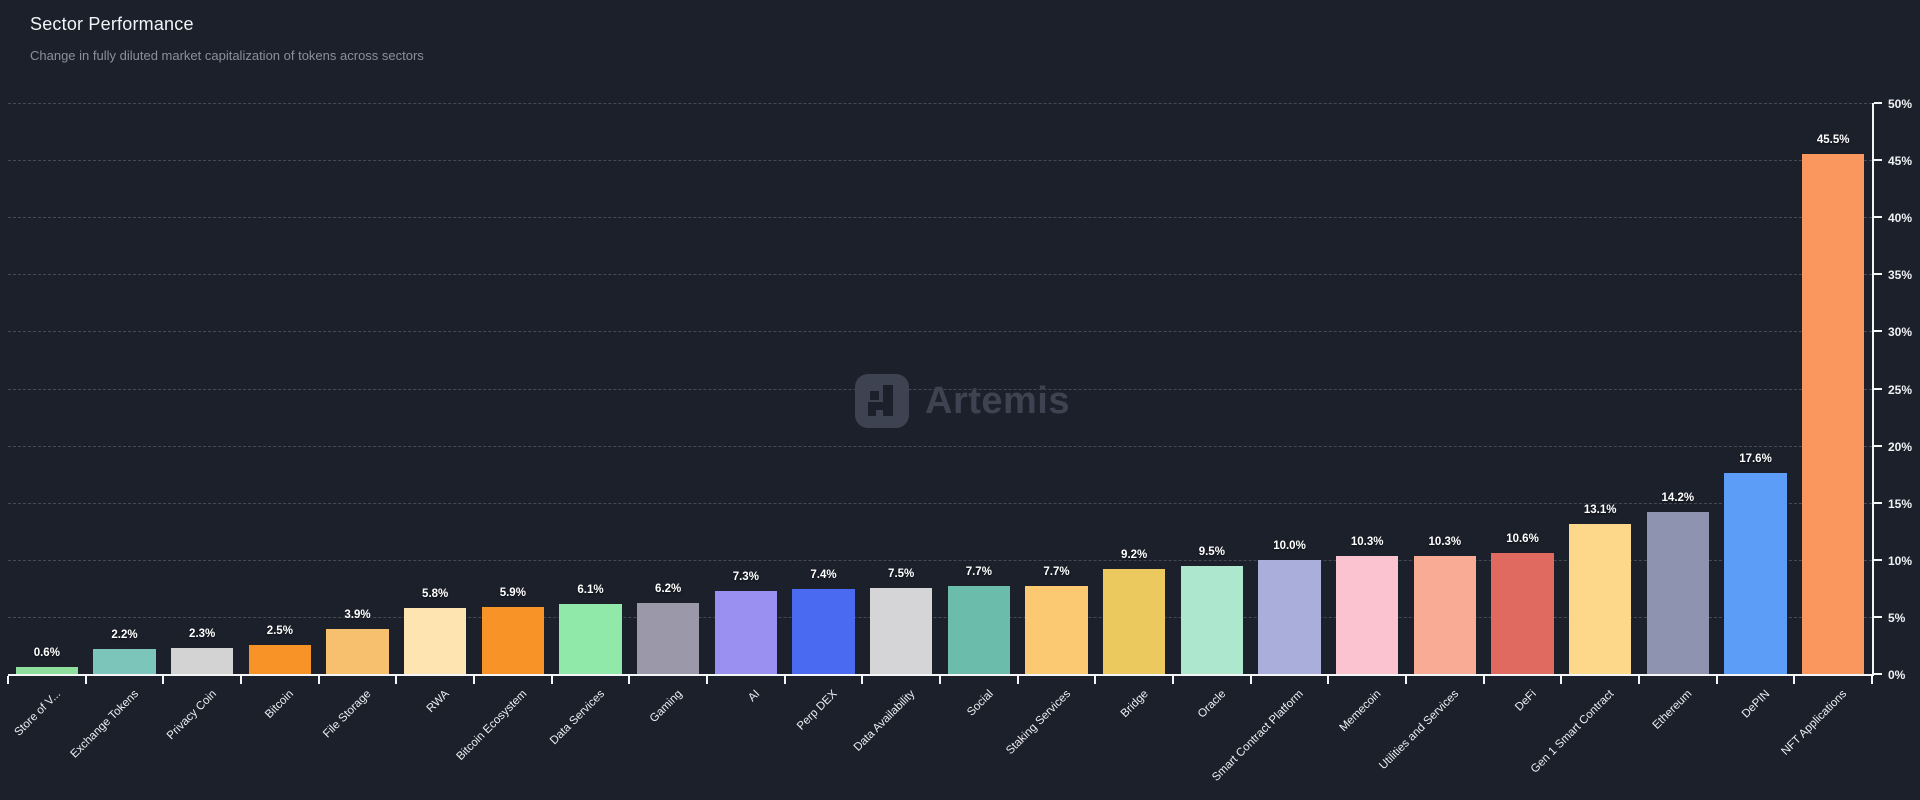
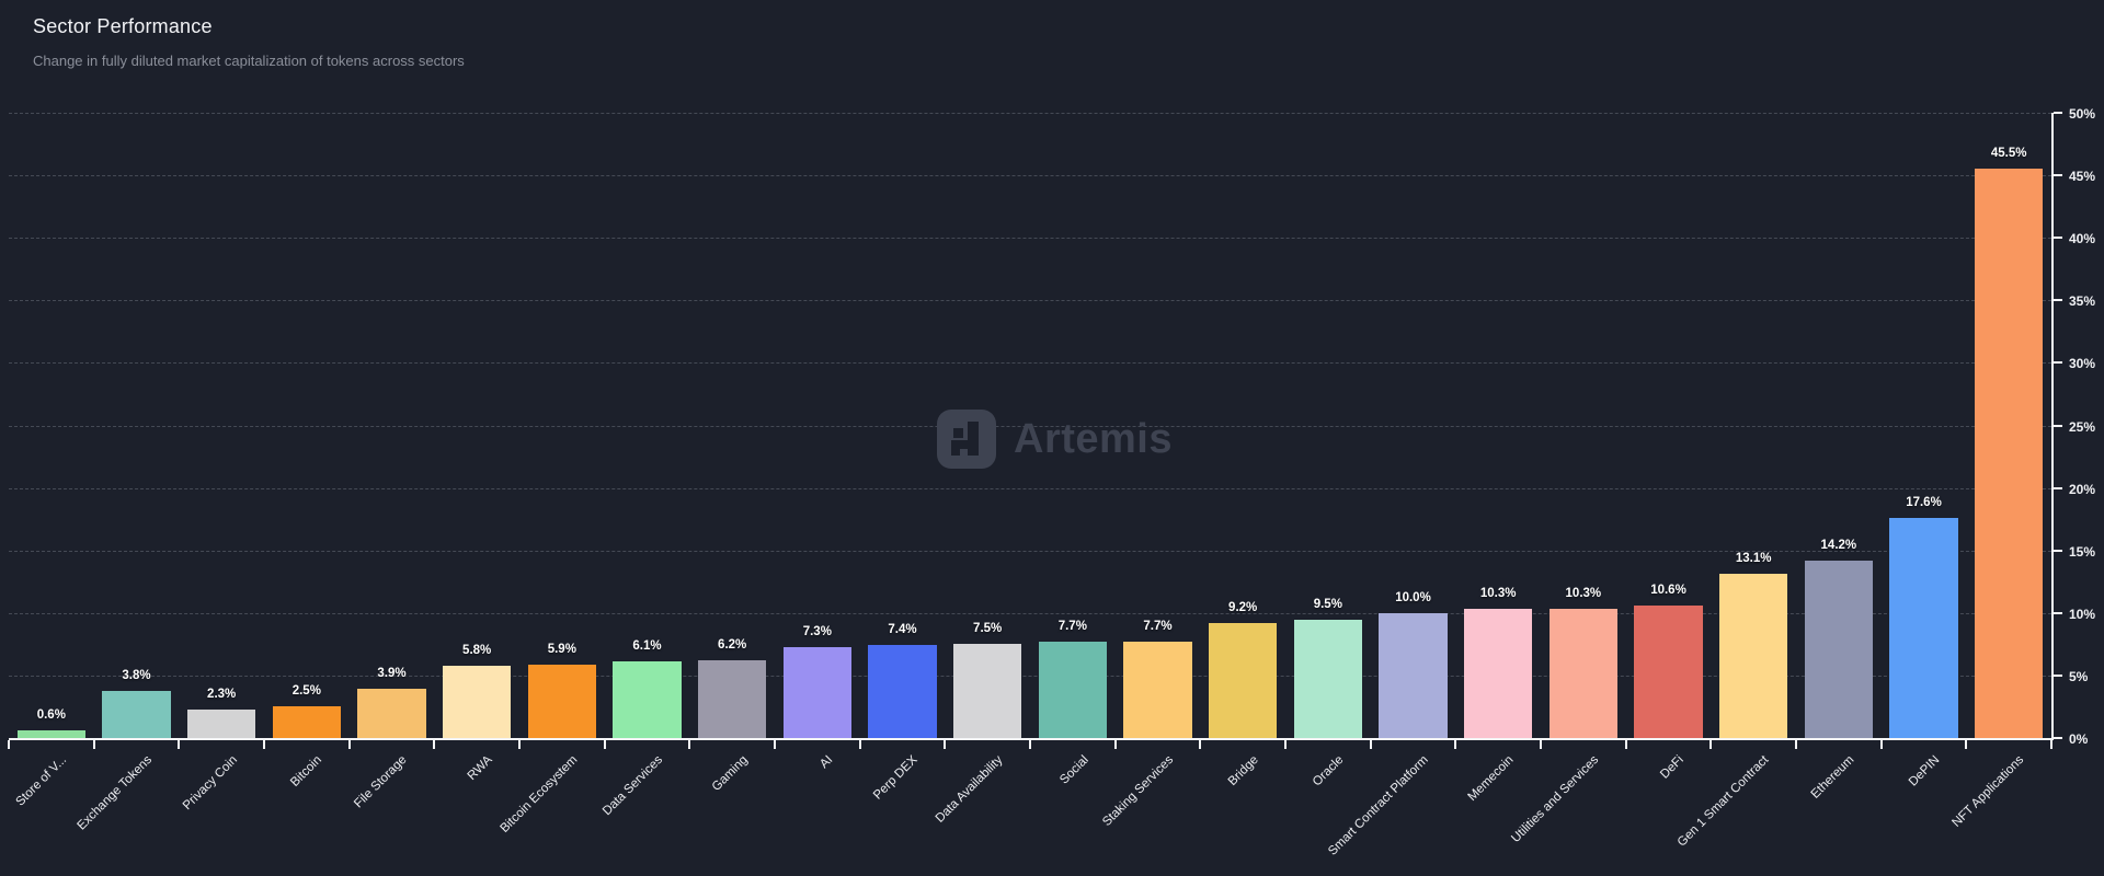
Exchange Tokens: 2.2% -> 3.8%
